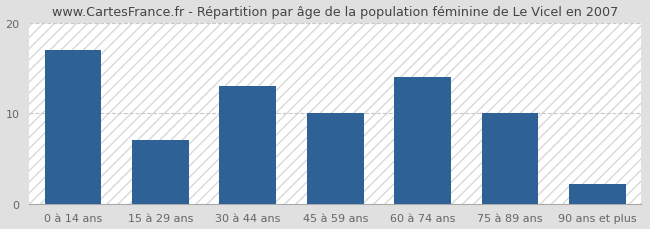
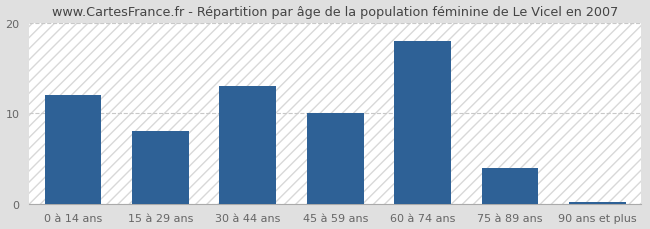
0 à 14 ans: 17.0 -> 12.0
15 à 29 ans: 7.0 -> 8.0
60 à 74 ans: 14.0 -> 18.0
75 à 89 ans: 10.0 -> 4.0
90 ans et plus: 2.2 -> 0.2
